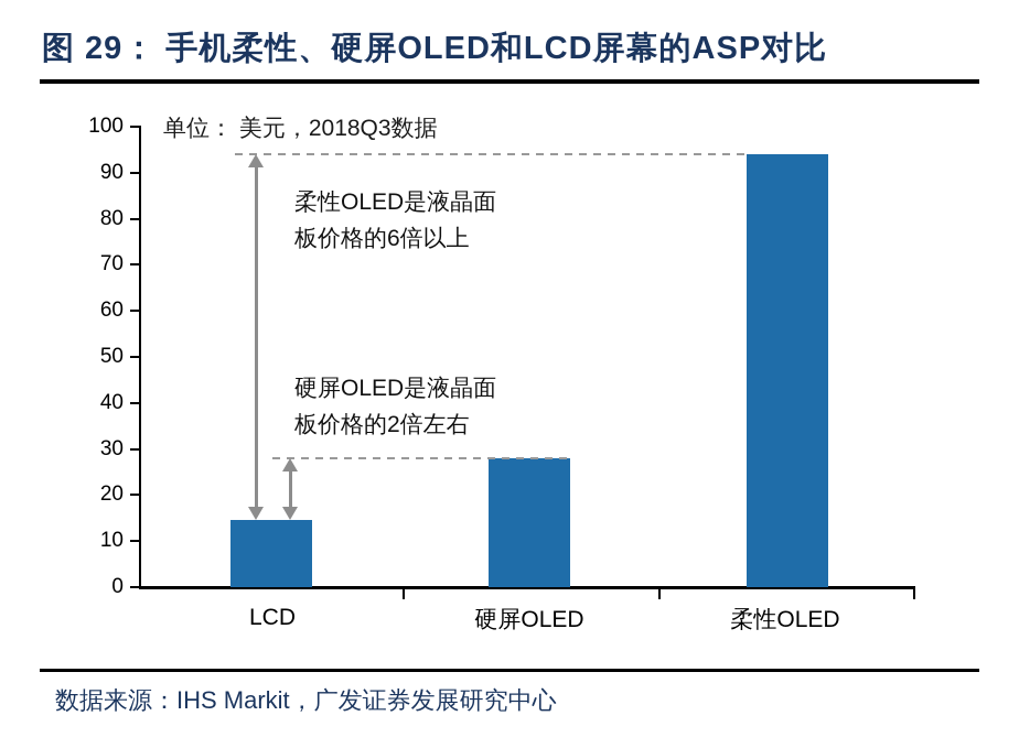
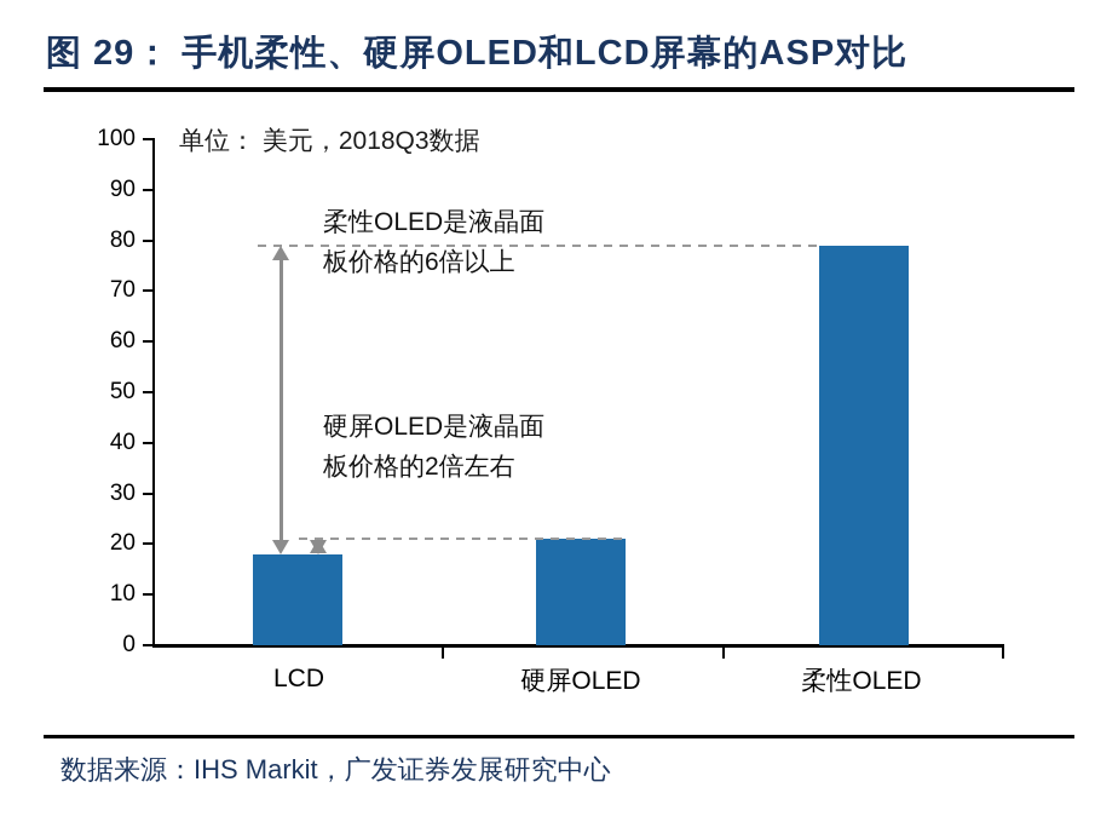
LCD: 14 -> 18
硬屏OLED: 28 -> 21
柔性OLED: 94 -> 79
